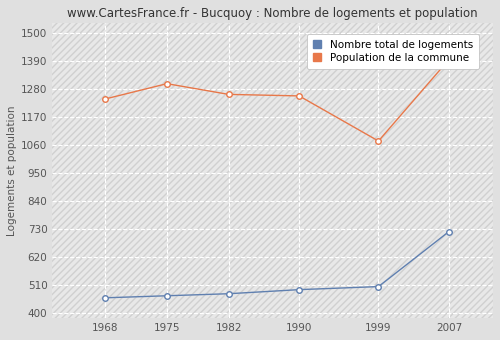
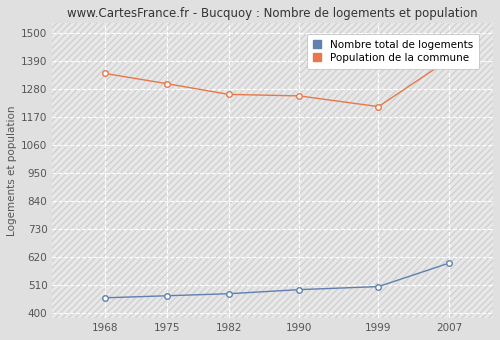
Population de la commune/1968: 1240 -> 1340
Population de la commune/1999: 1075 -> 1210
Nombre total de logements/2007: 720 -> 596
